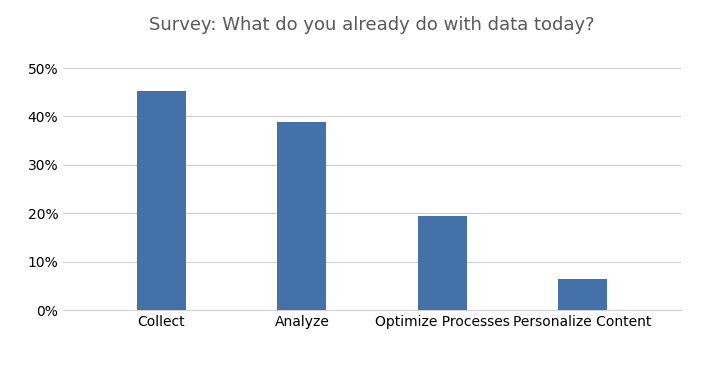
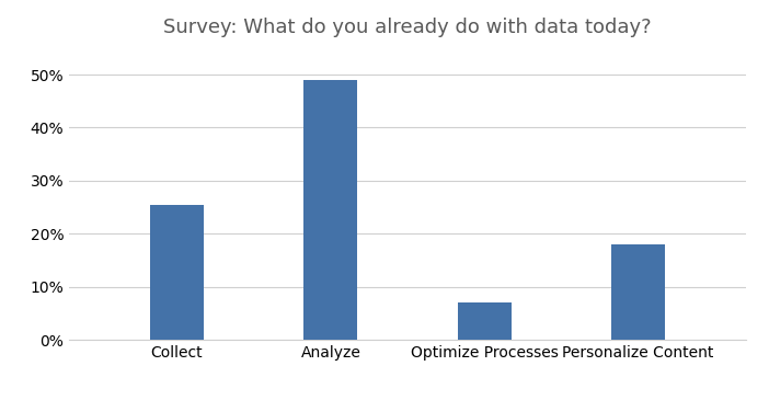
Collect: 45.2% -> 25.5%
Analyze: 38.8% -> 49.0%
Optimize Processes: 19.5% -> 7.0%
Personalize Content: 6.5% -> 18.0%
